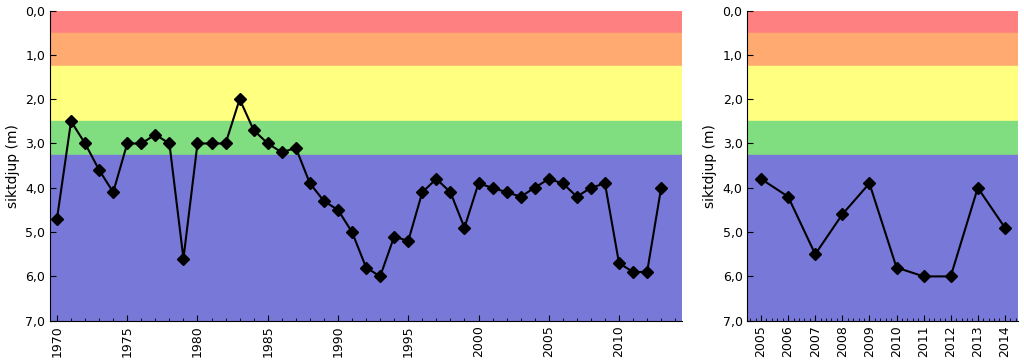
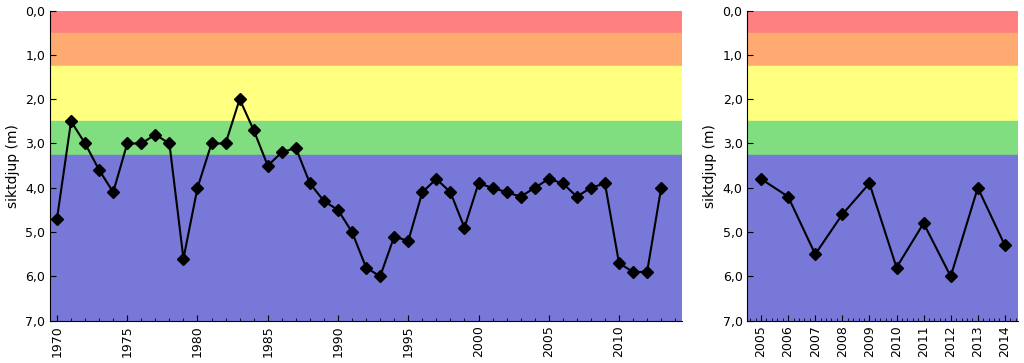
1980: 3,0 -> 4,0
1985: 3,0 -> 3,5
2011: 6,0 -> 4,8
2014: 4,9 -> 5,3
